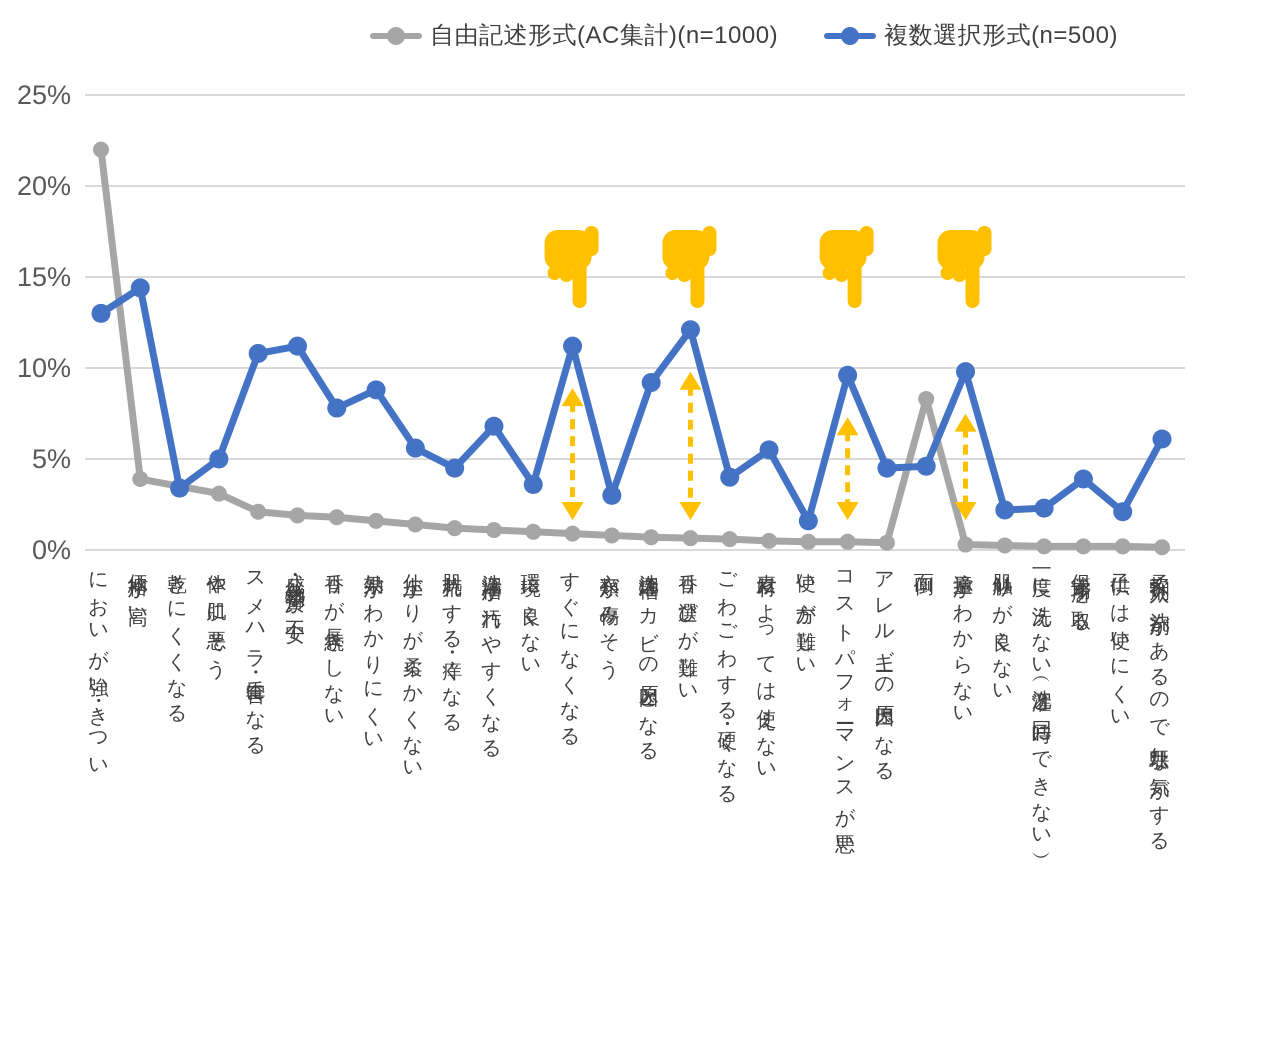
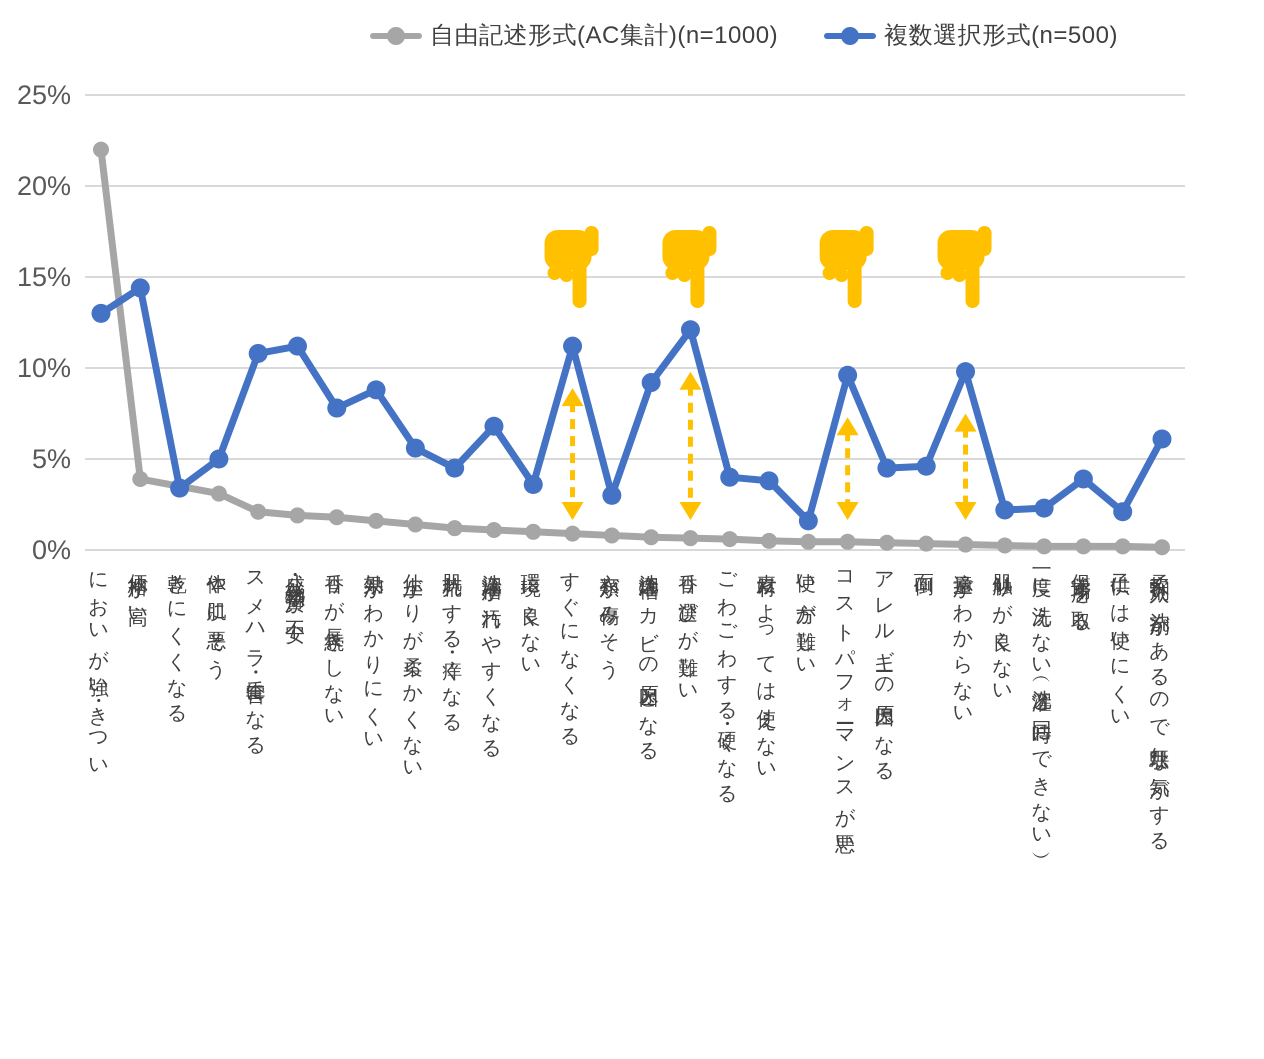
複数選択形式(n=500)/素材によっては使えない: 5.5% -> 3.8%
自由記述形式(AC集計)(n=1000)/面倒: 8.3% -> 0.3%
